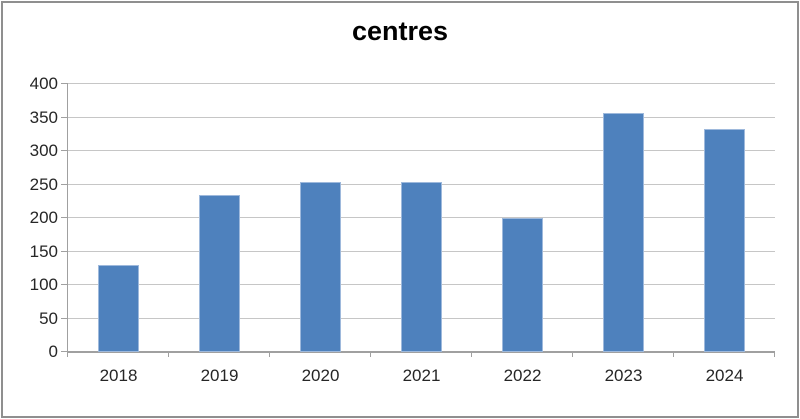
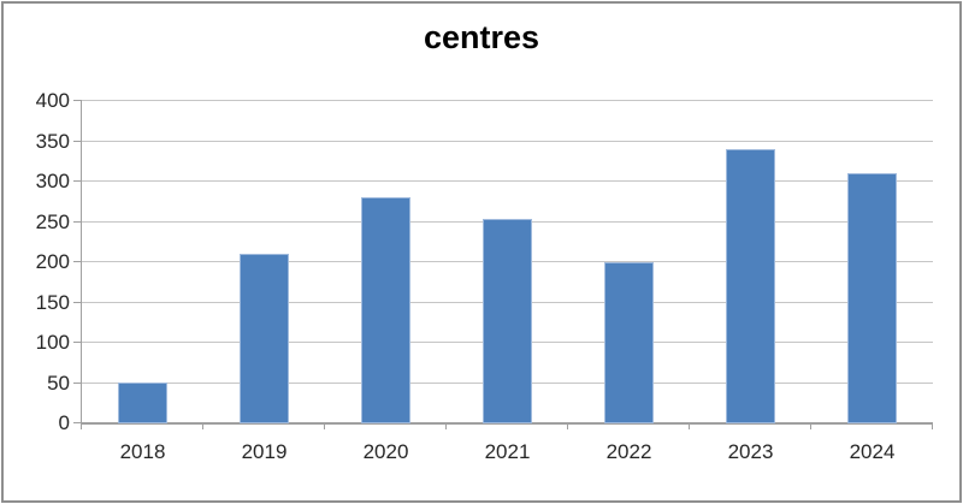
2018: 130 -> 50
2019: 240 -> 210
2020: 250 -> 280
2023: 360 -> 340
2024: 330 -> 310
